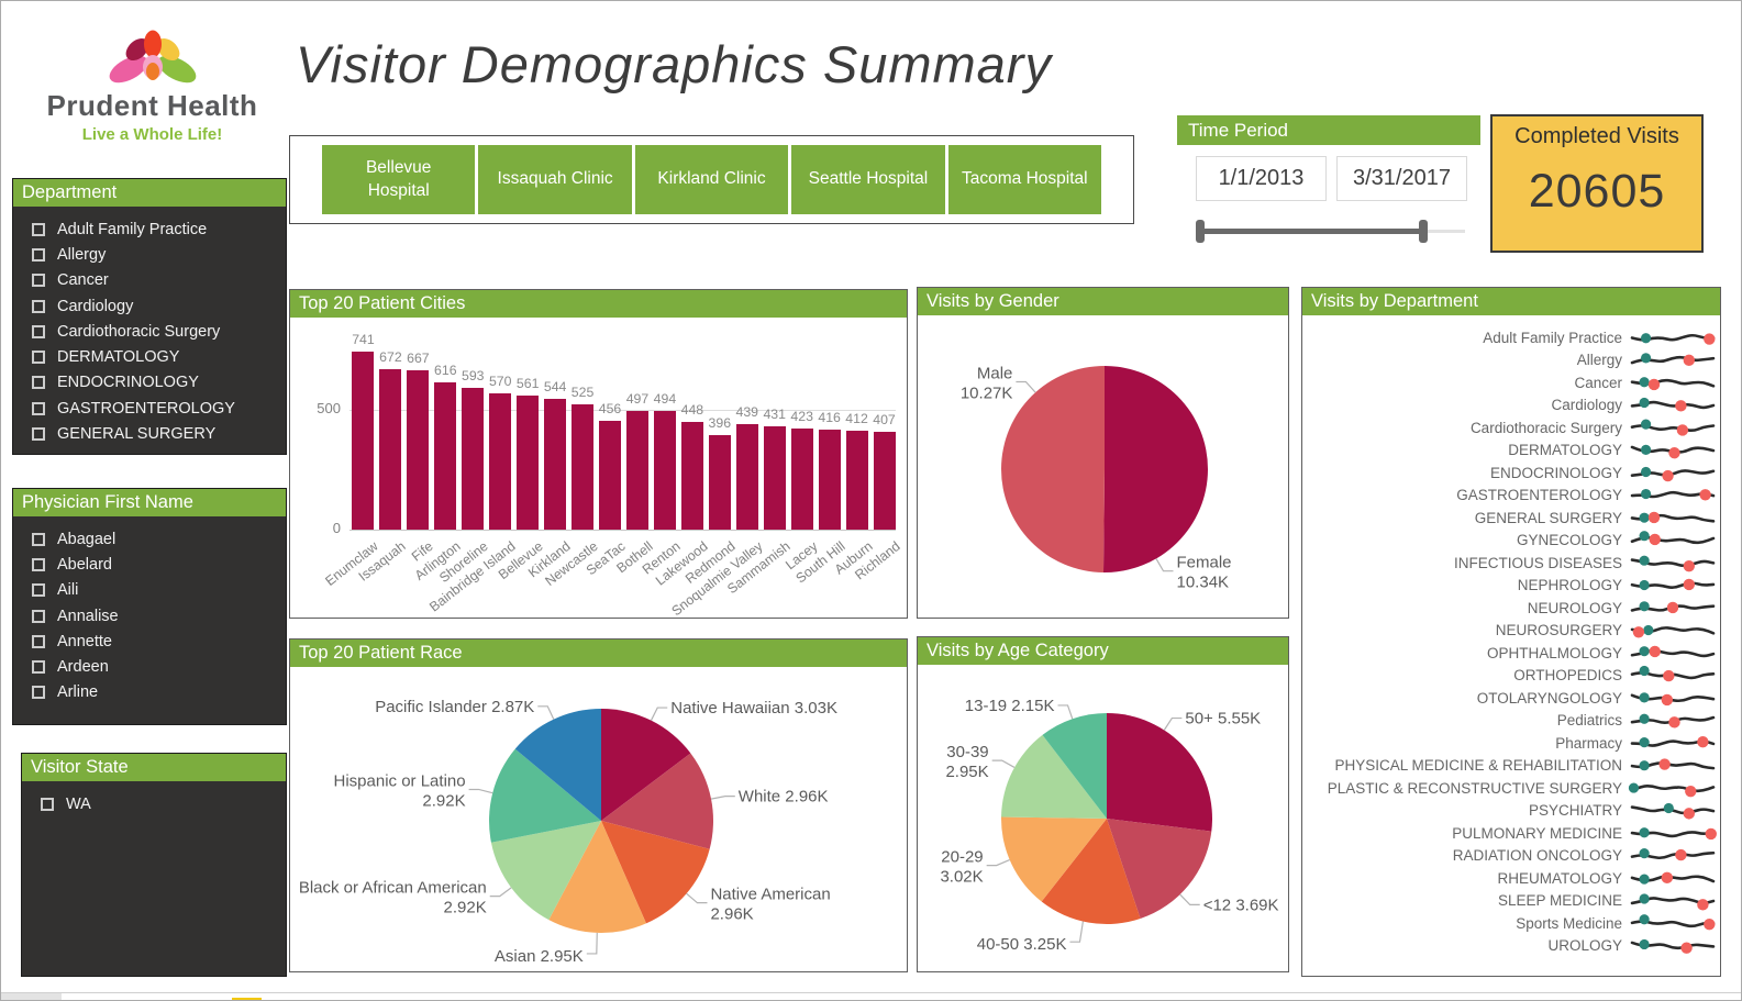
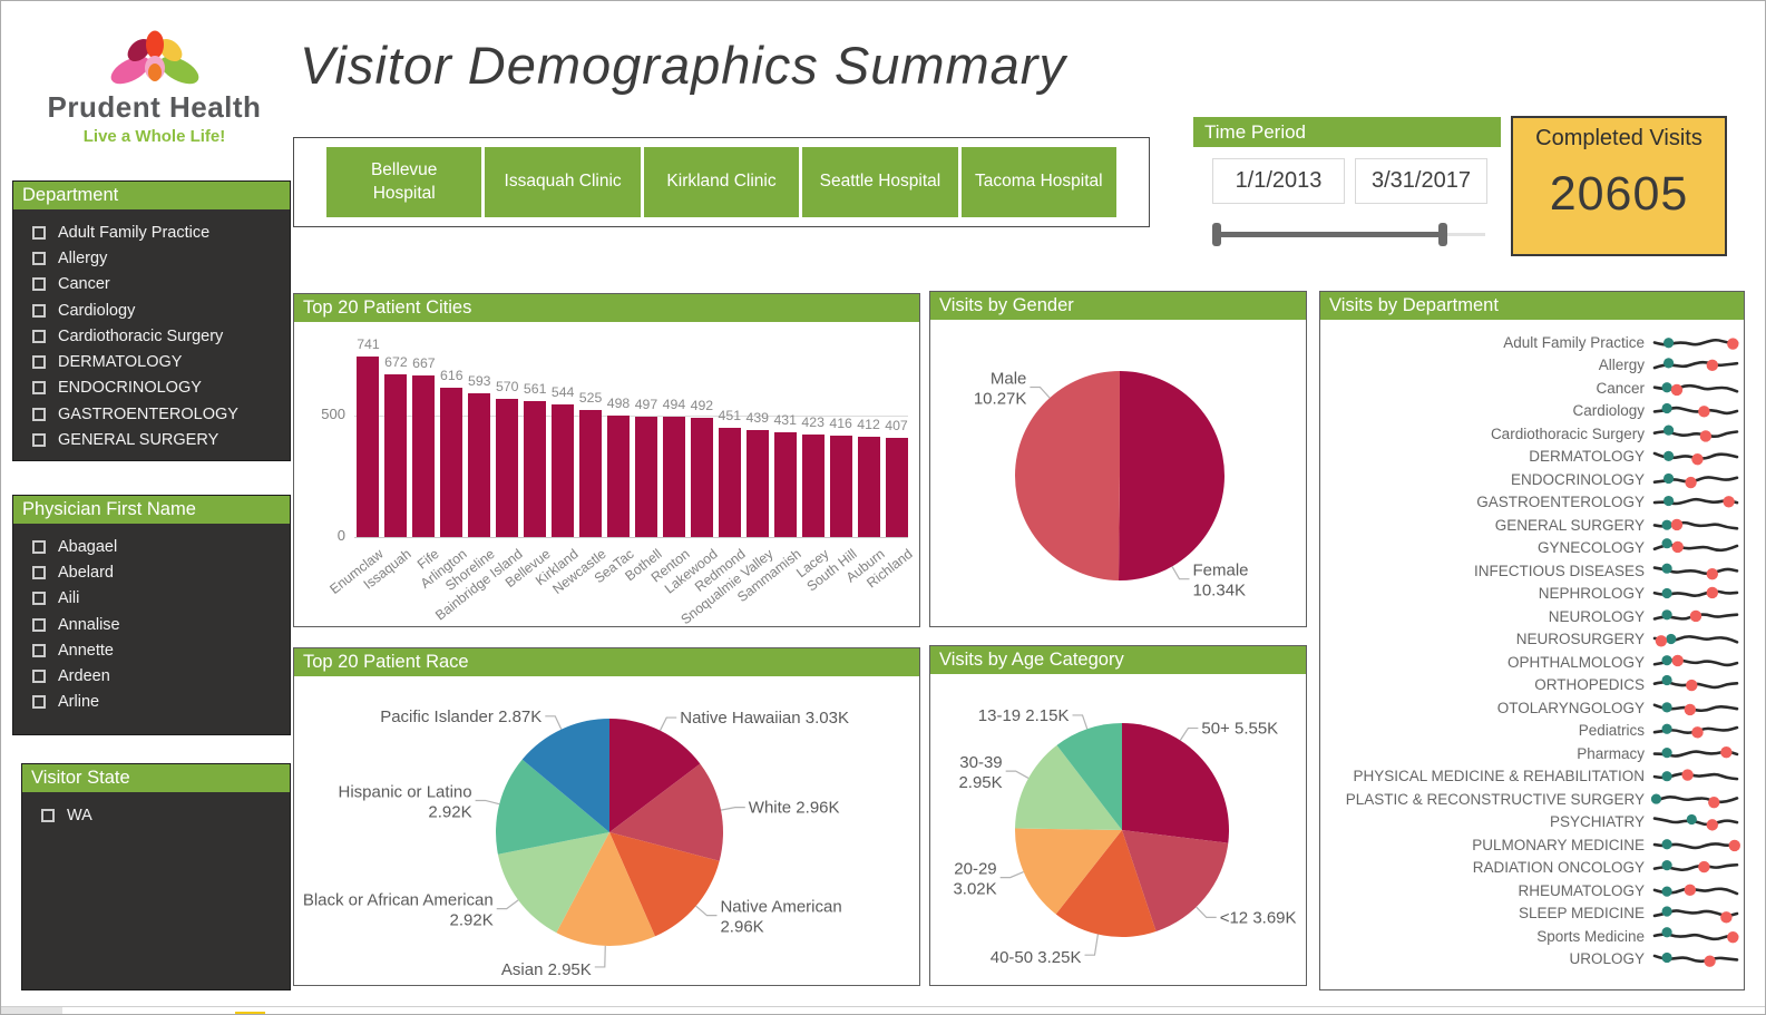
Top 20 Patient Cities/SeaTac: 456 -> 498
Top 20 Patient Cities/Lakewood: 448 -> 492
Top 20 Patient Cities/Redmond: 396 -> 451
